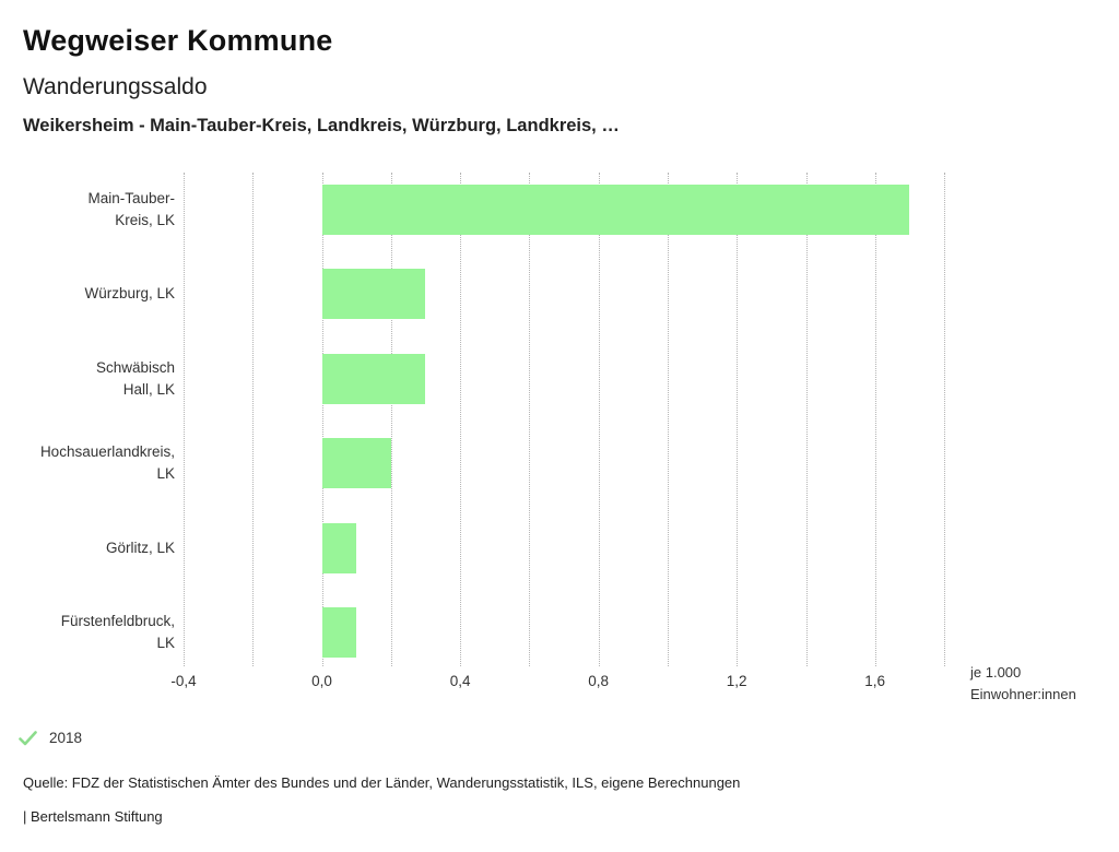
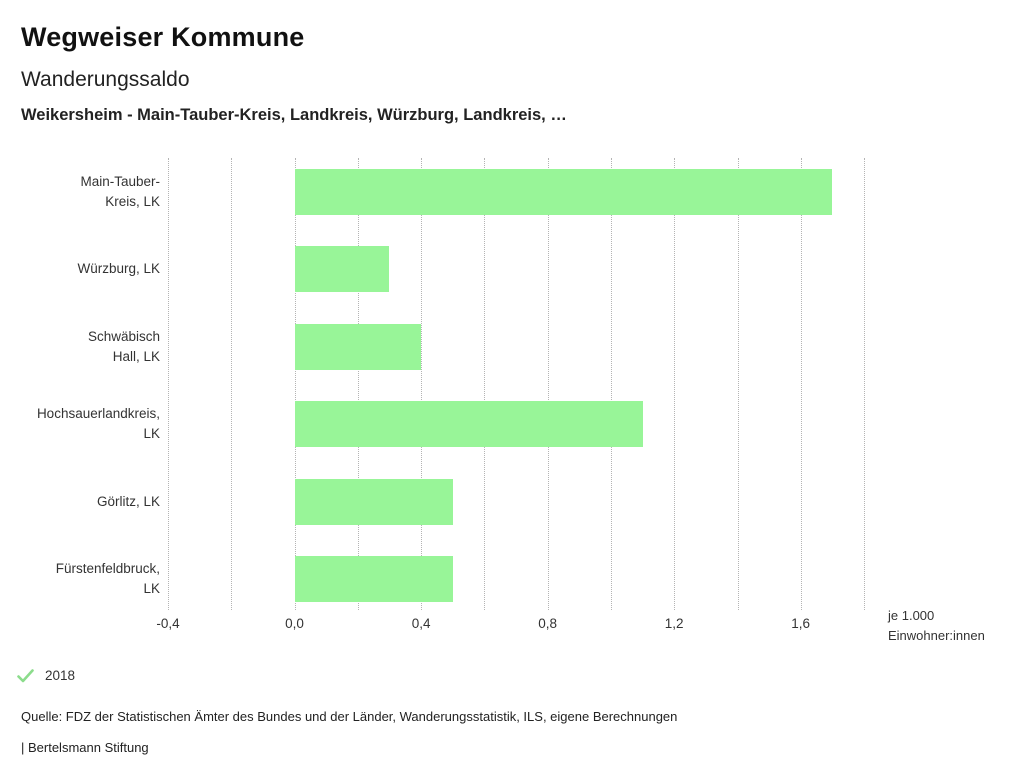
Schwäbisch Hall, LK: 0,3 -> 0,4
Hochsauerlandkreis, LK: 0,2 -> 1,1
Görlitz, LK: 0,1 -> 0,5
Fürstenfeldbruck, LK: 0,1 -> 0,5
